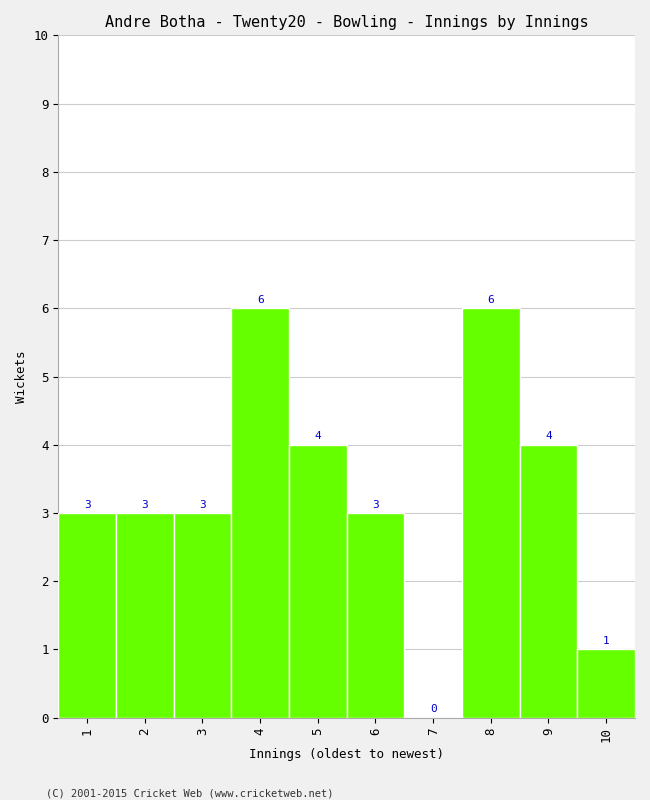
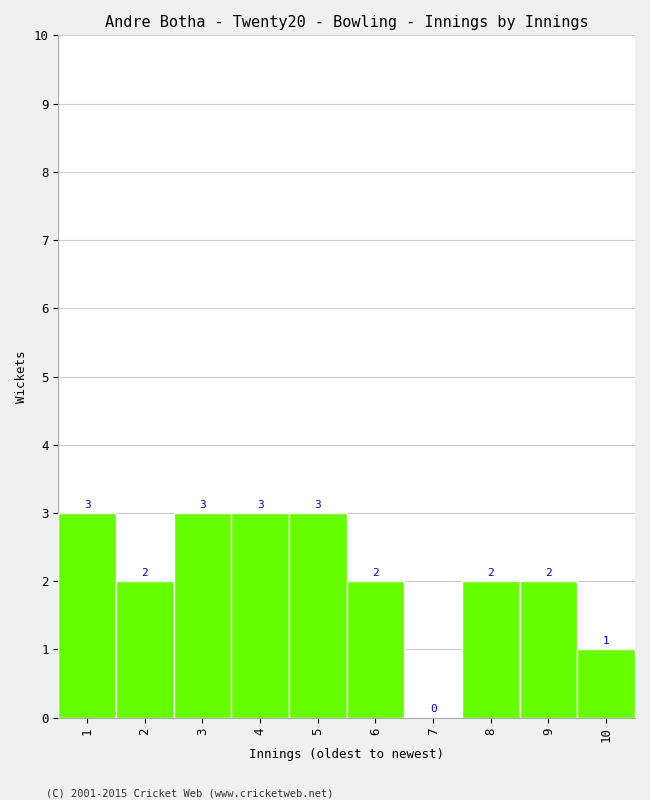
2: 3 -> 2
4: 6 -> 3
5: 4 -> 3
6: 3 -> 2
8: 6 -> 2
9: 4 -> 2
